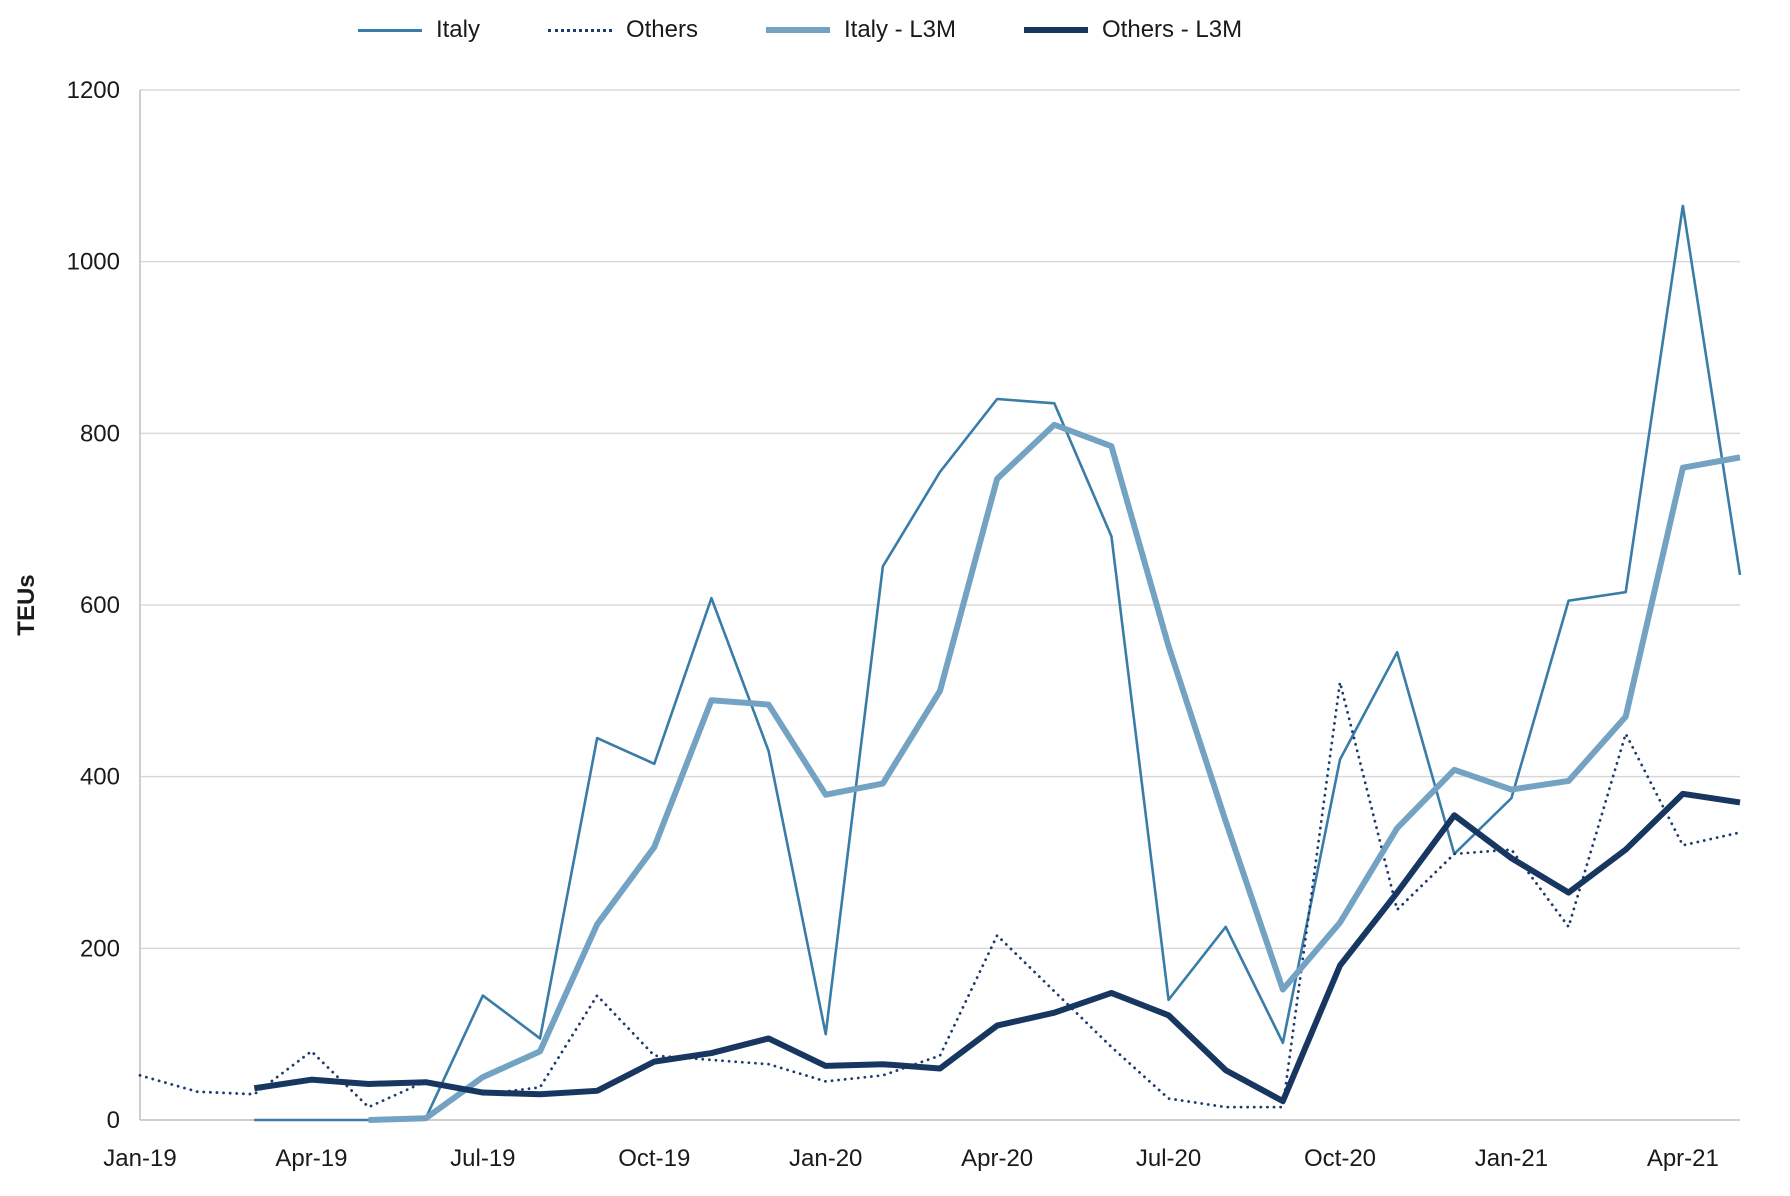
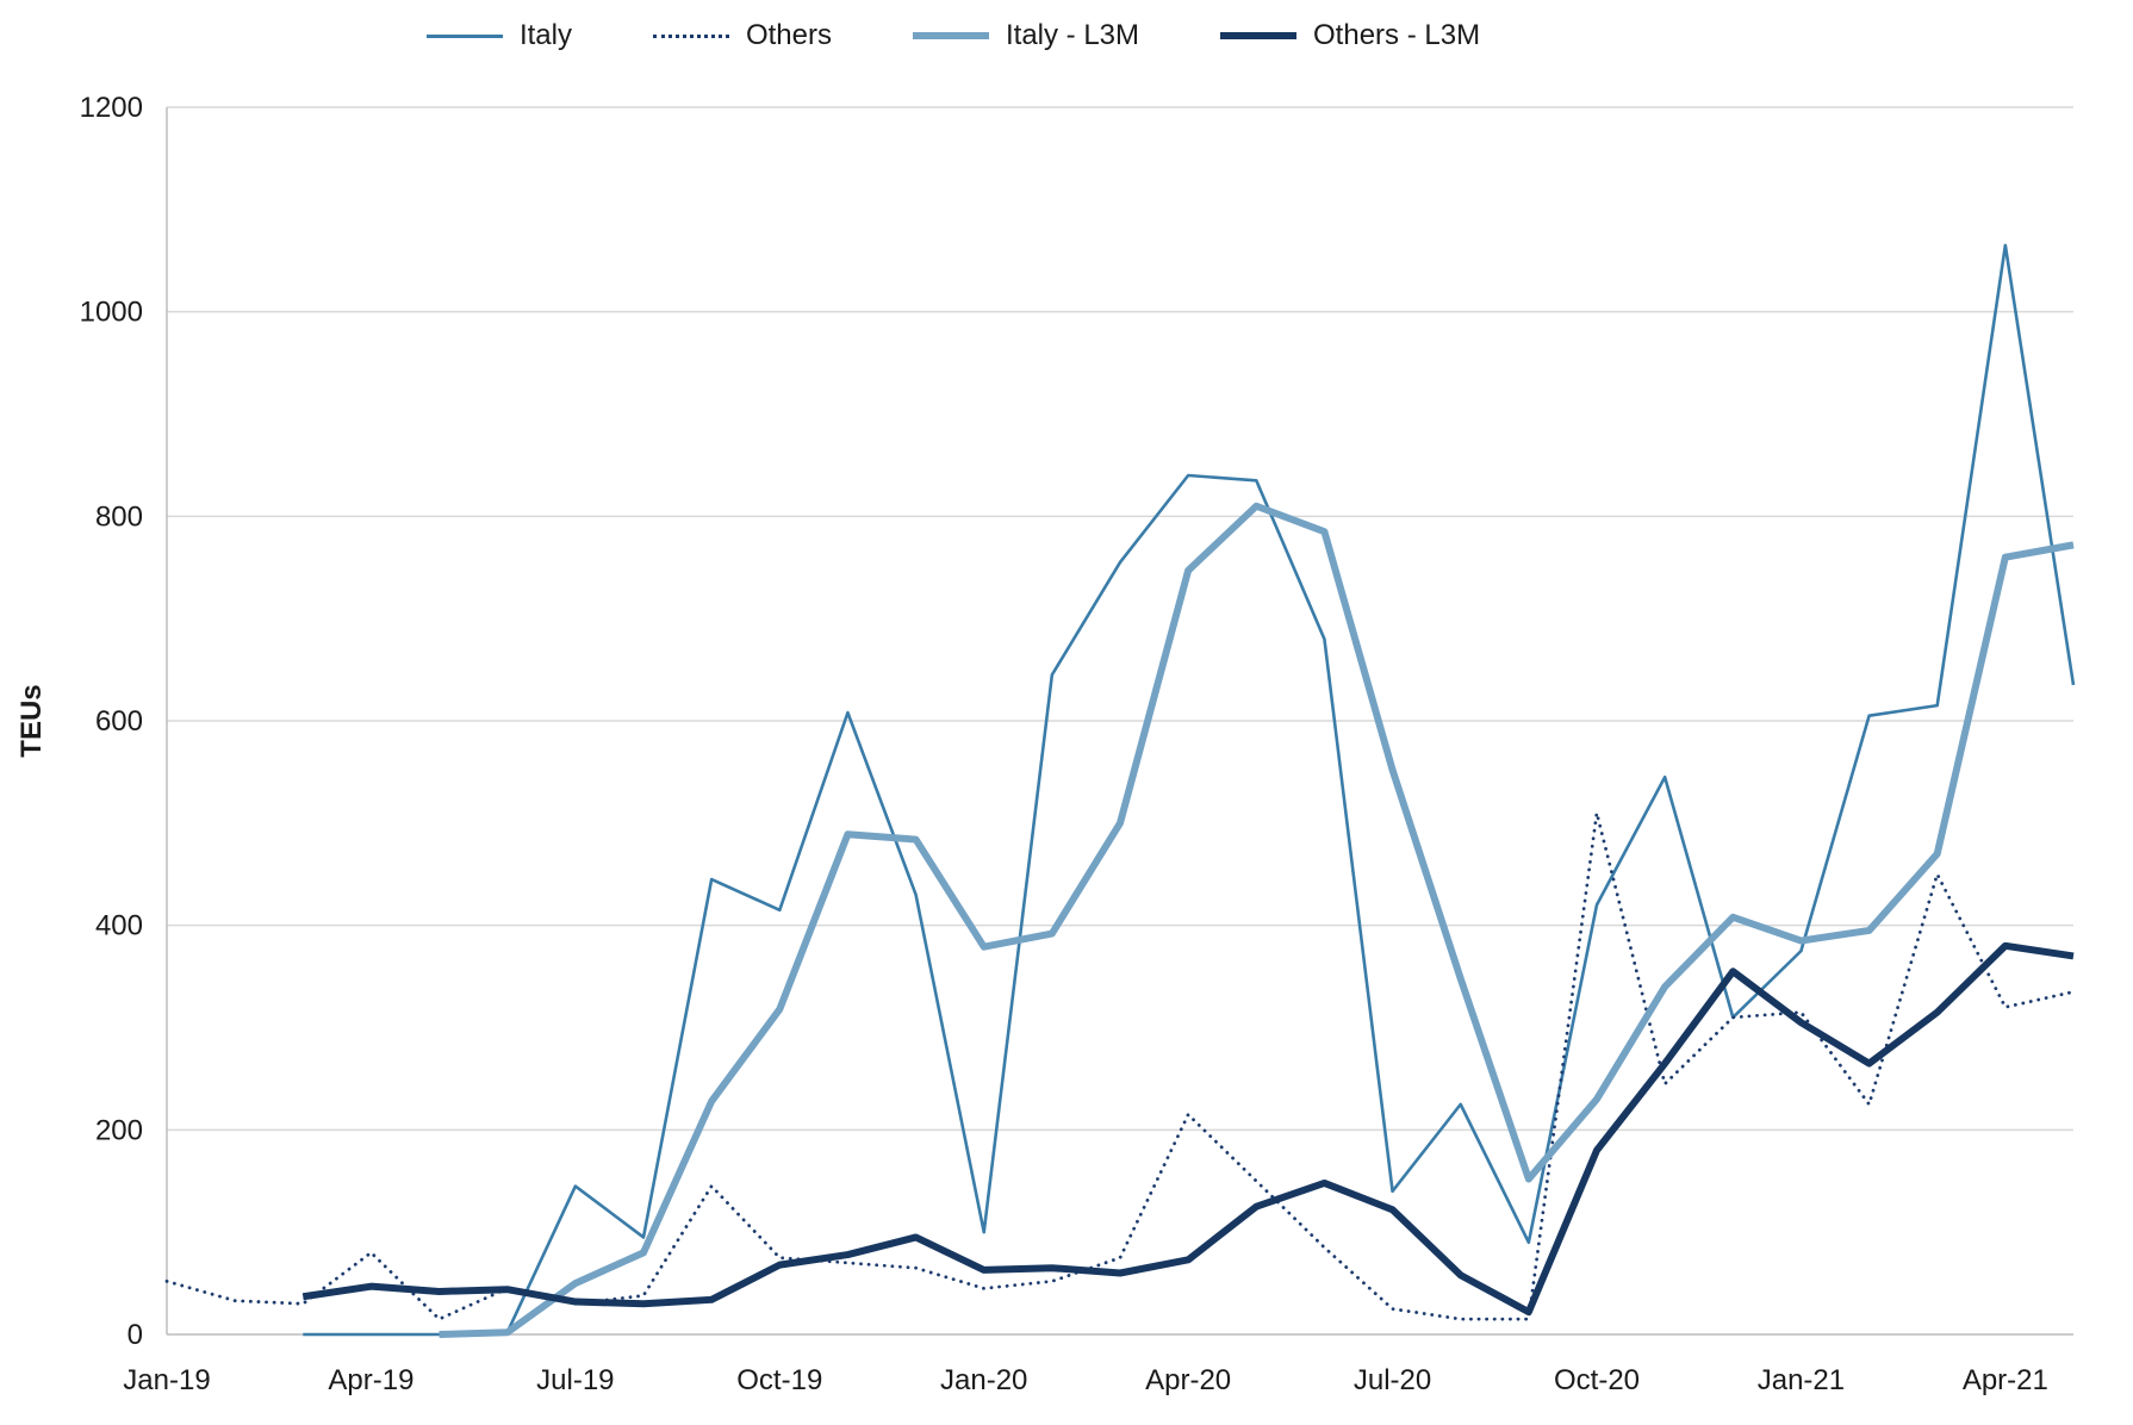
Others - L3M/Apr-20: 110 -> 70
